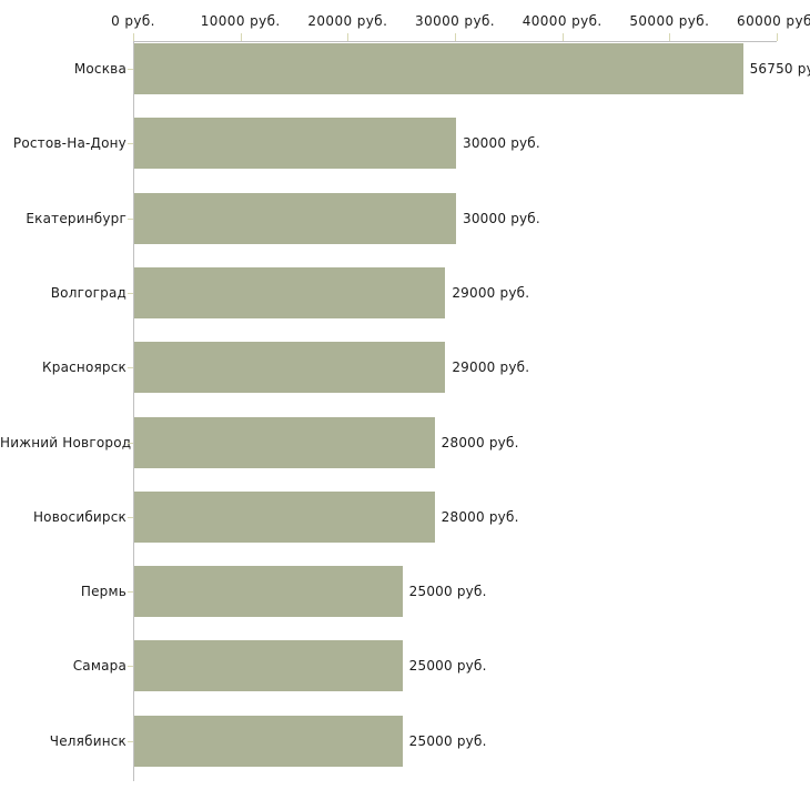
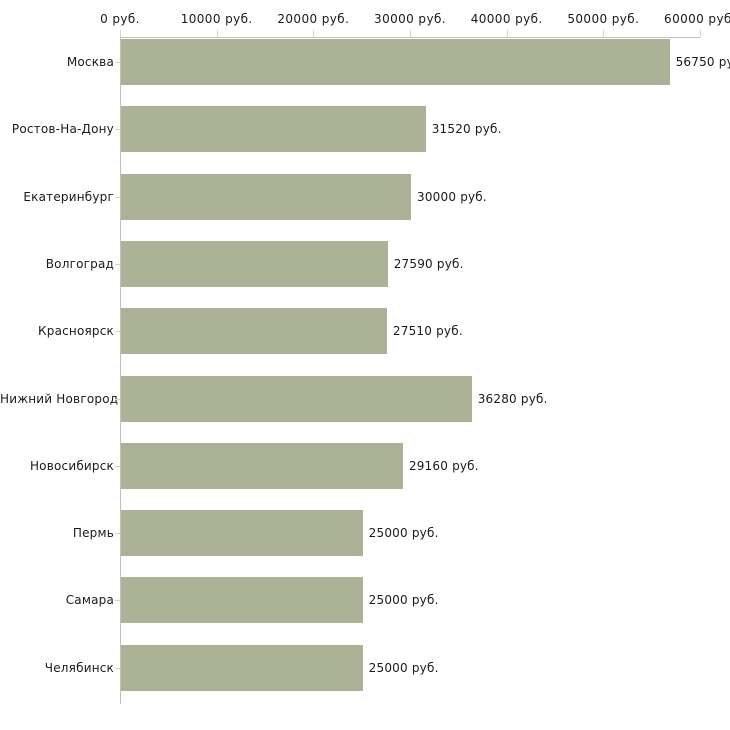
Ростов-На-Дону: 30000 -> 31520
Волгоград: 29000 -> 27590
Красноярск: 29000 -> 27510
Нижний Новгород: 28000 -> 36280
Новосибирск: 28000 -> 29160
